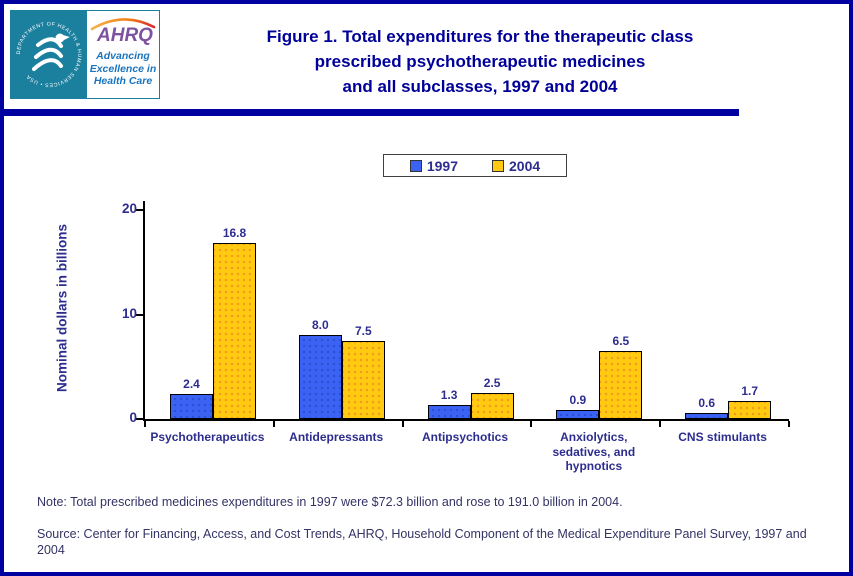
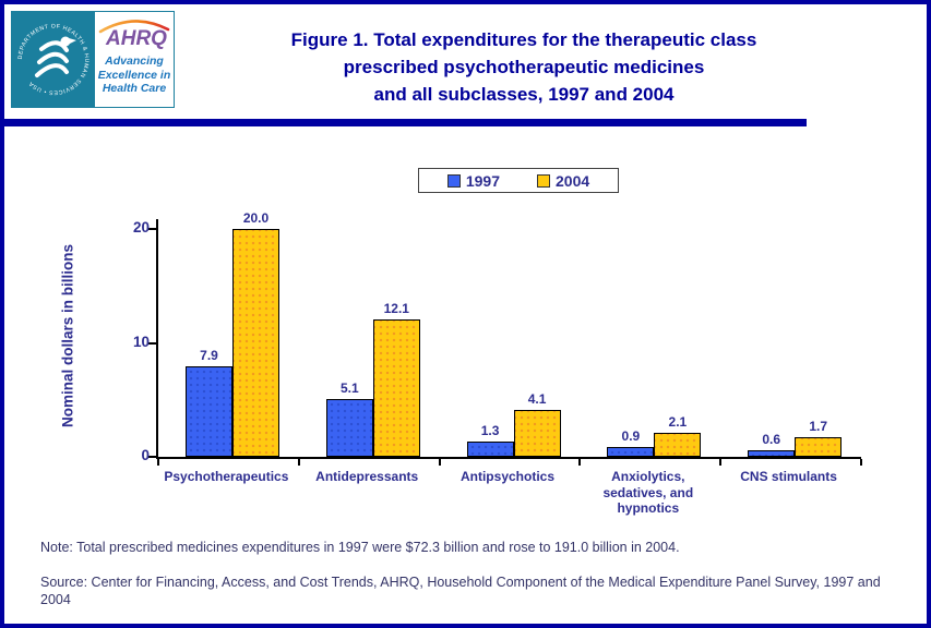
1997/Psychotherapeutics: 2.4 -> 7.9
2004/Psychotherapeutics: 16.8 -> 20.0
1997/Antidepressants: 8.0 -> 5.1
2004/Antidepressants: 7.5 -> 12.1
2004/Antipsychotics: 2.5 -> 4.1
2004/Anxiolytics, sedatives, and hypnotics: 6.5 -> 2.1
